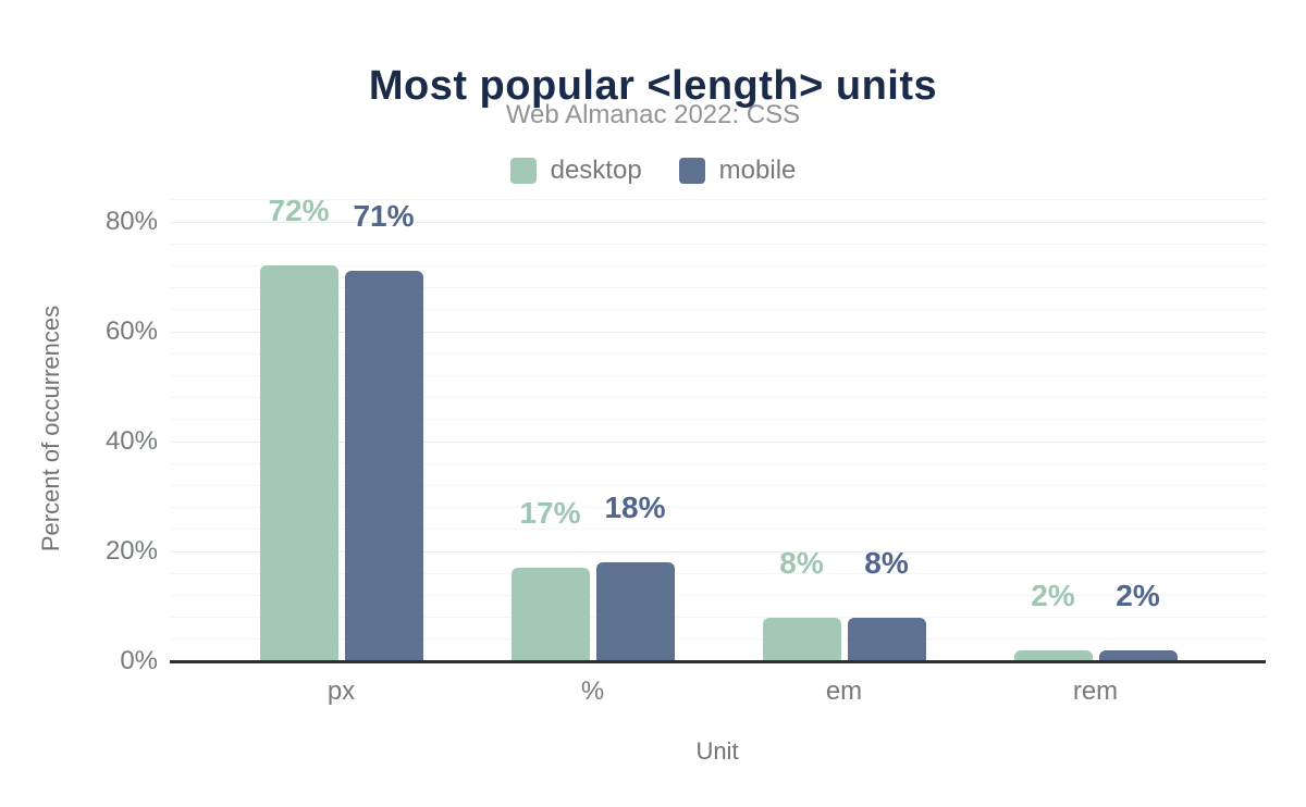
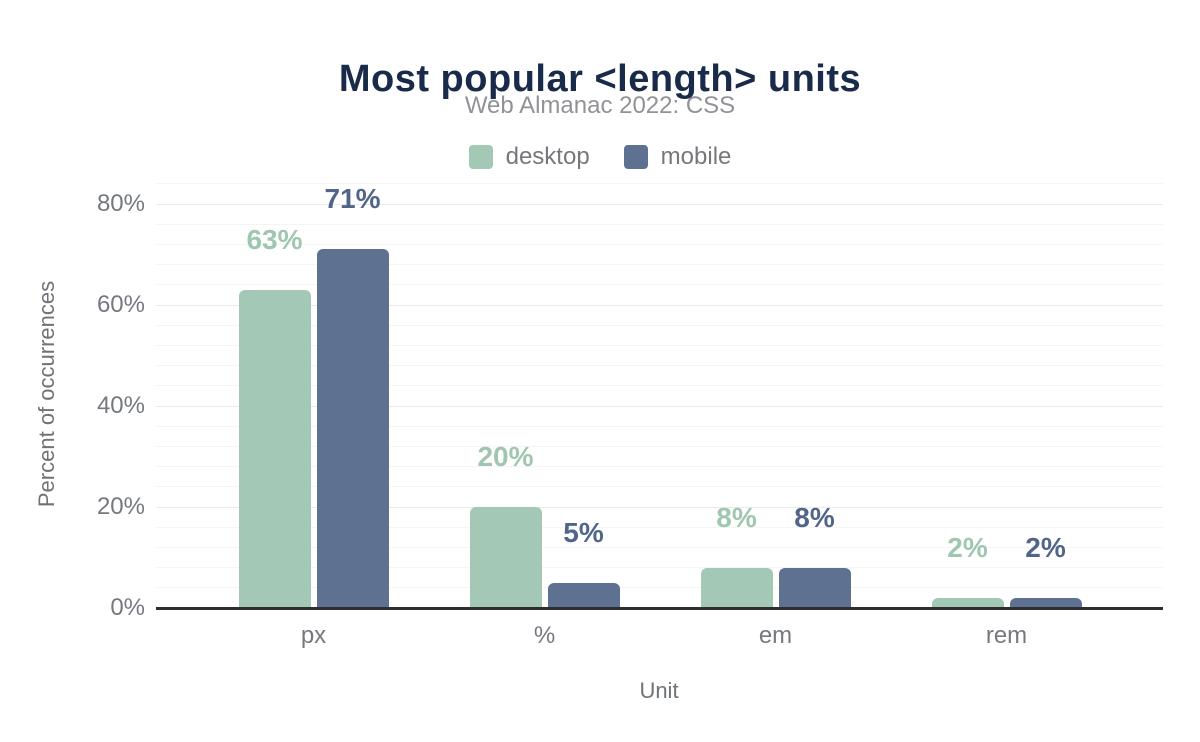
desktop/px: 72% -> 63%
desktop/%: 17% -> 20%
mobile/%: 18% -> 5%
